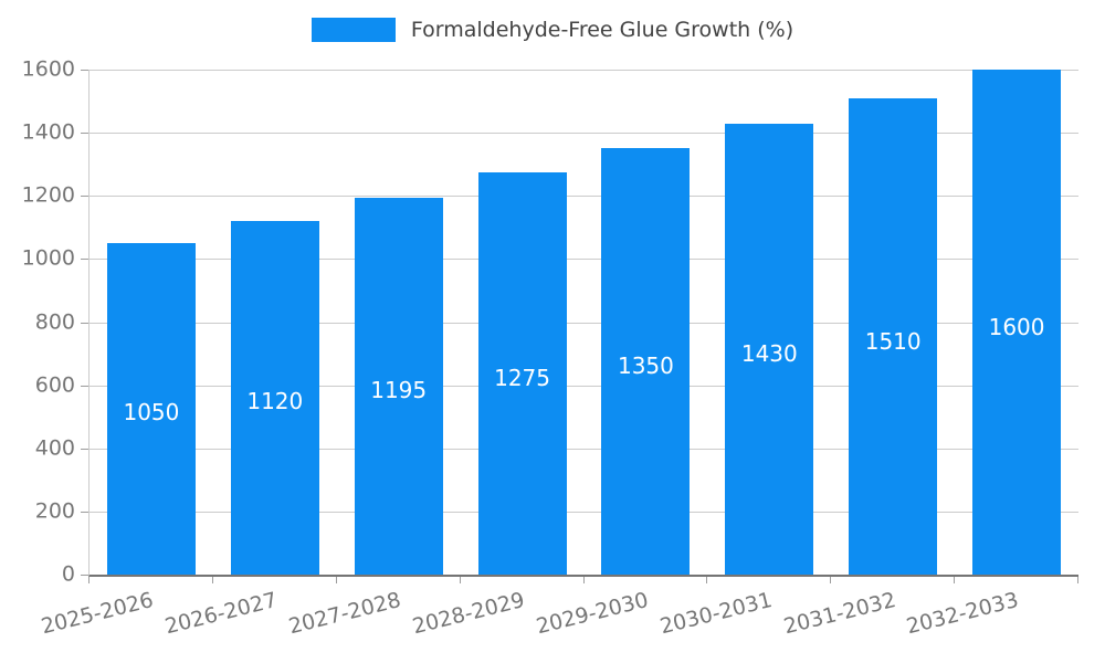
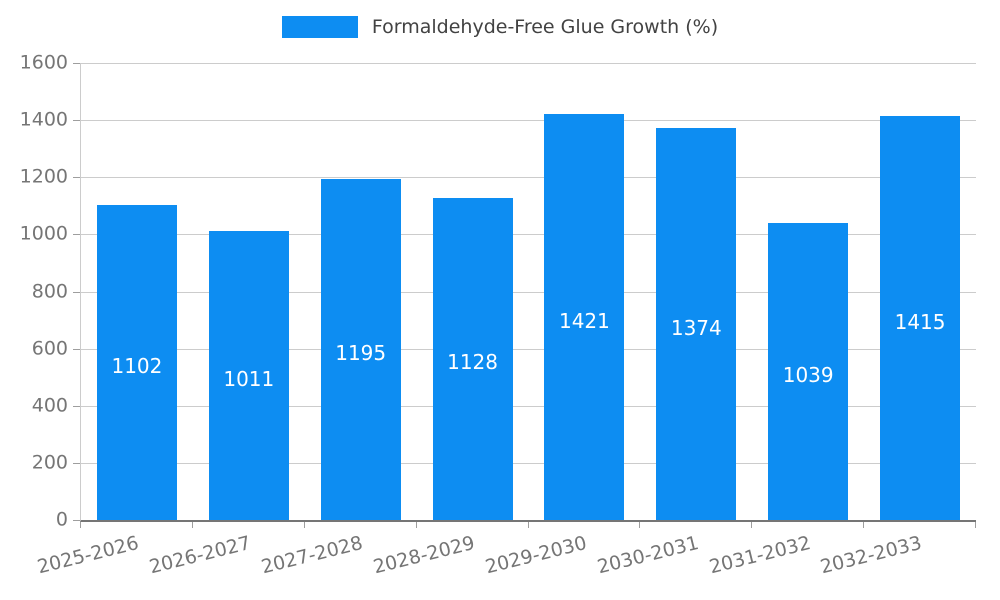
2025-2026: 1050 -> 1102
2026-2027: 1120 -> 1011
2028-2029: 1275 -> 1128
2029-2030: 1350 -> 1421
2030-2031: 1430 -> 1374
2031-2032: 1510 -> 1039
2032-2033: 1600 -> 1415
